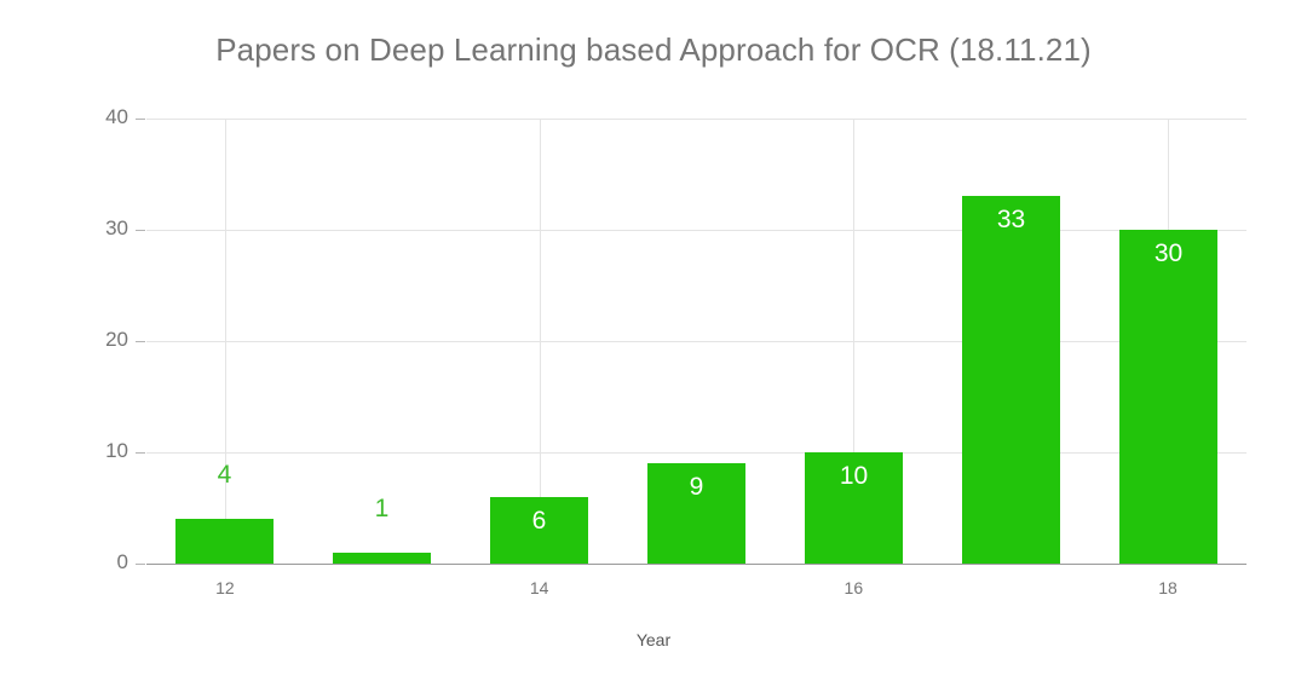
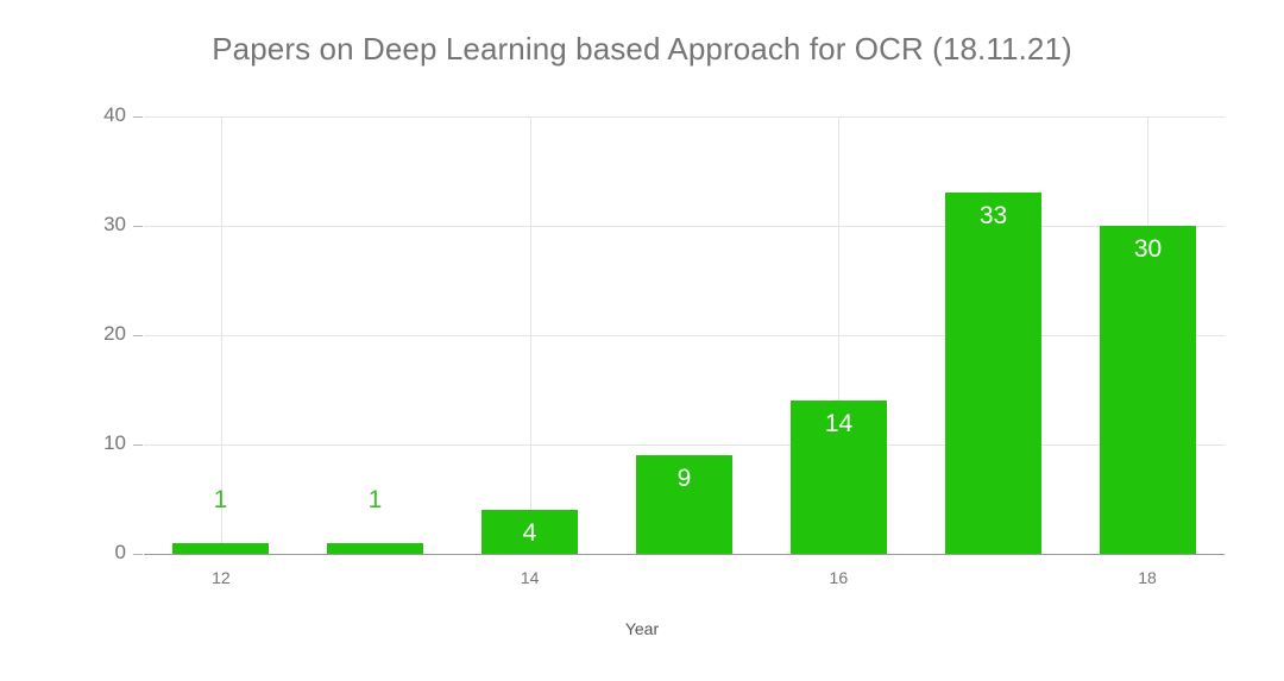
12: 4 -> 1
14: 6 -> 4
16: 10 -> 14
